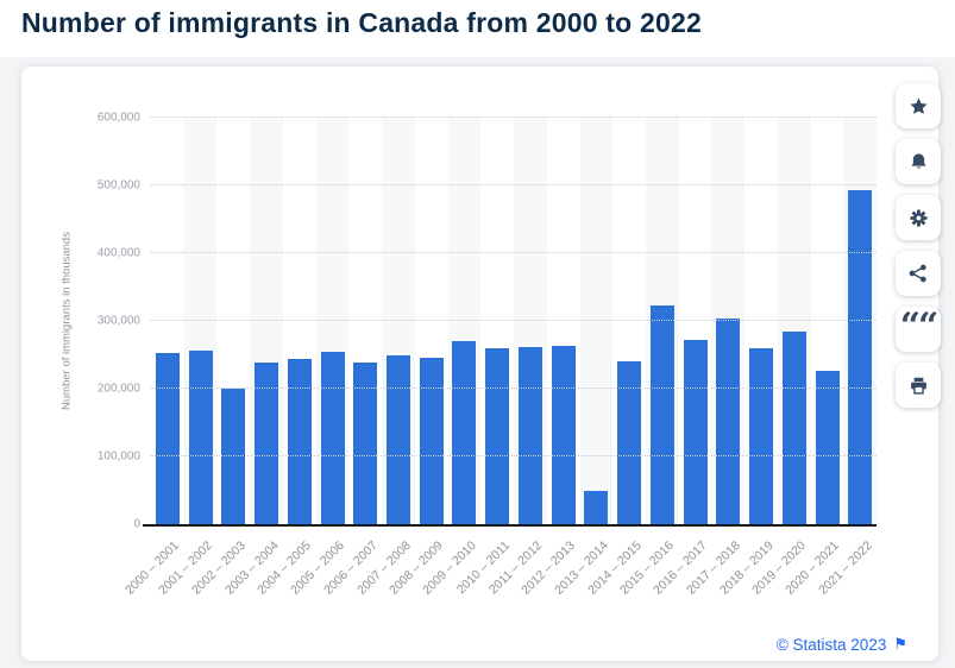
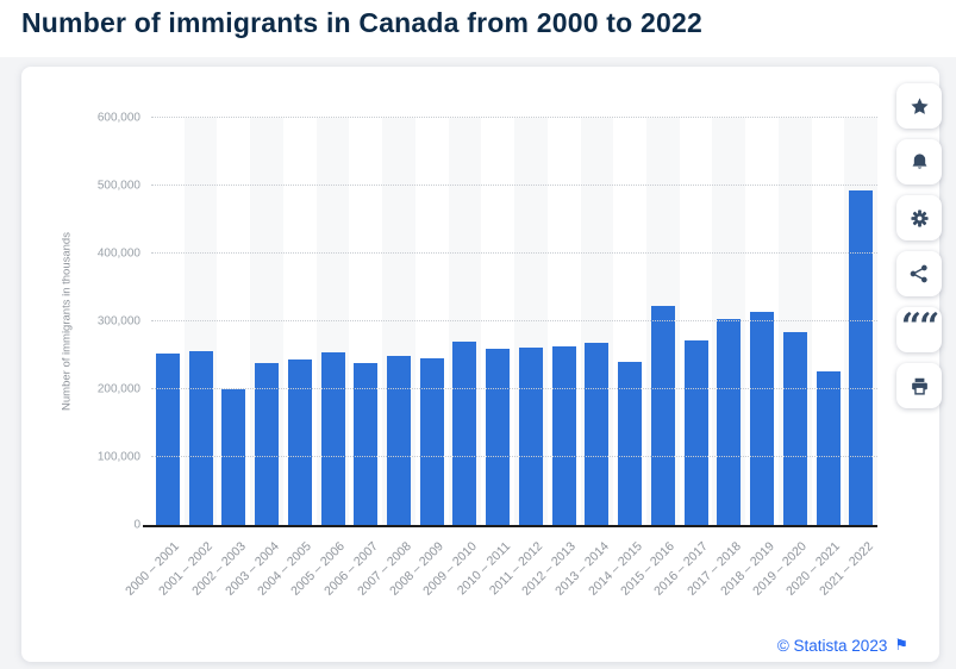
2013 – 2014: 50000 -> 270000
2018 – 2019: 260000 -> 310000
